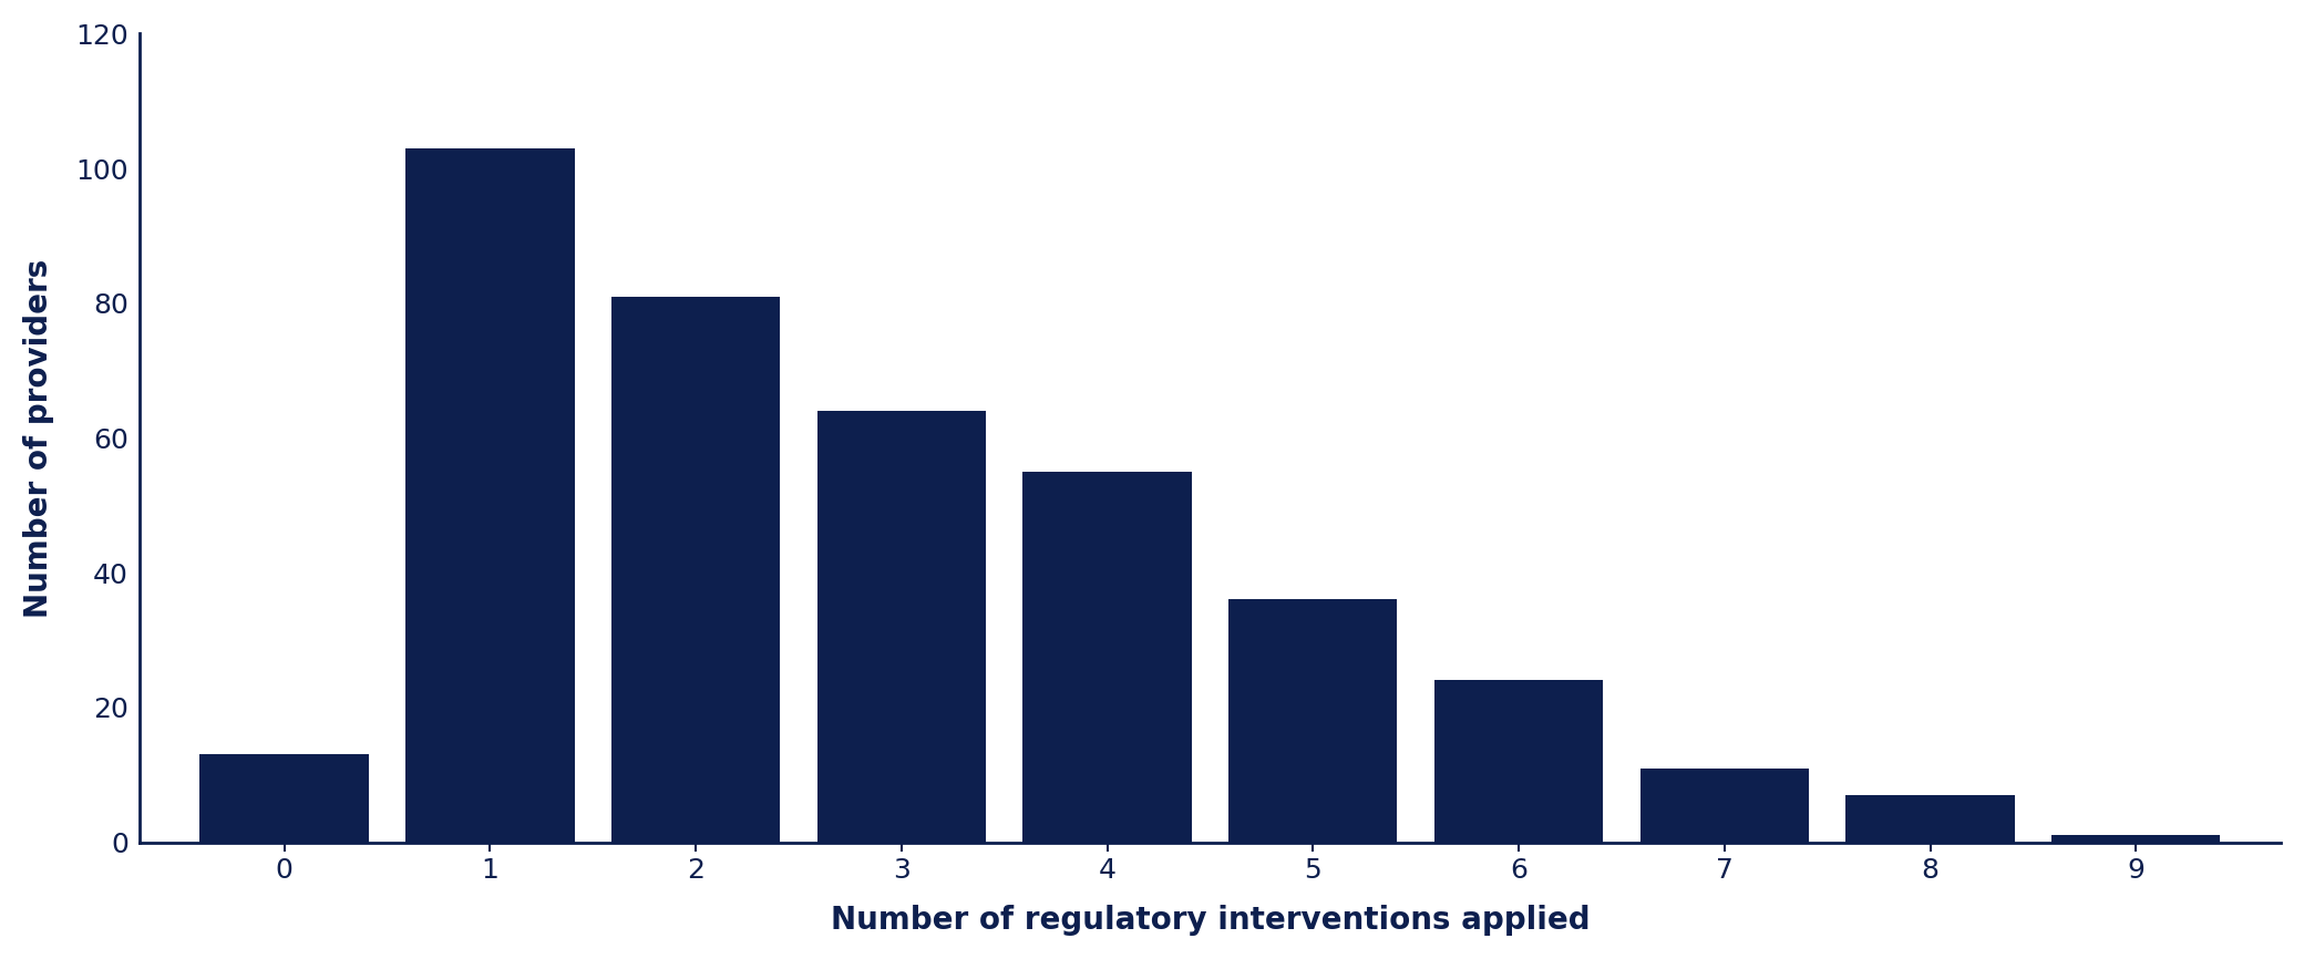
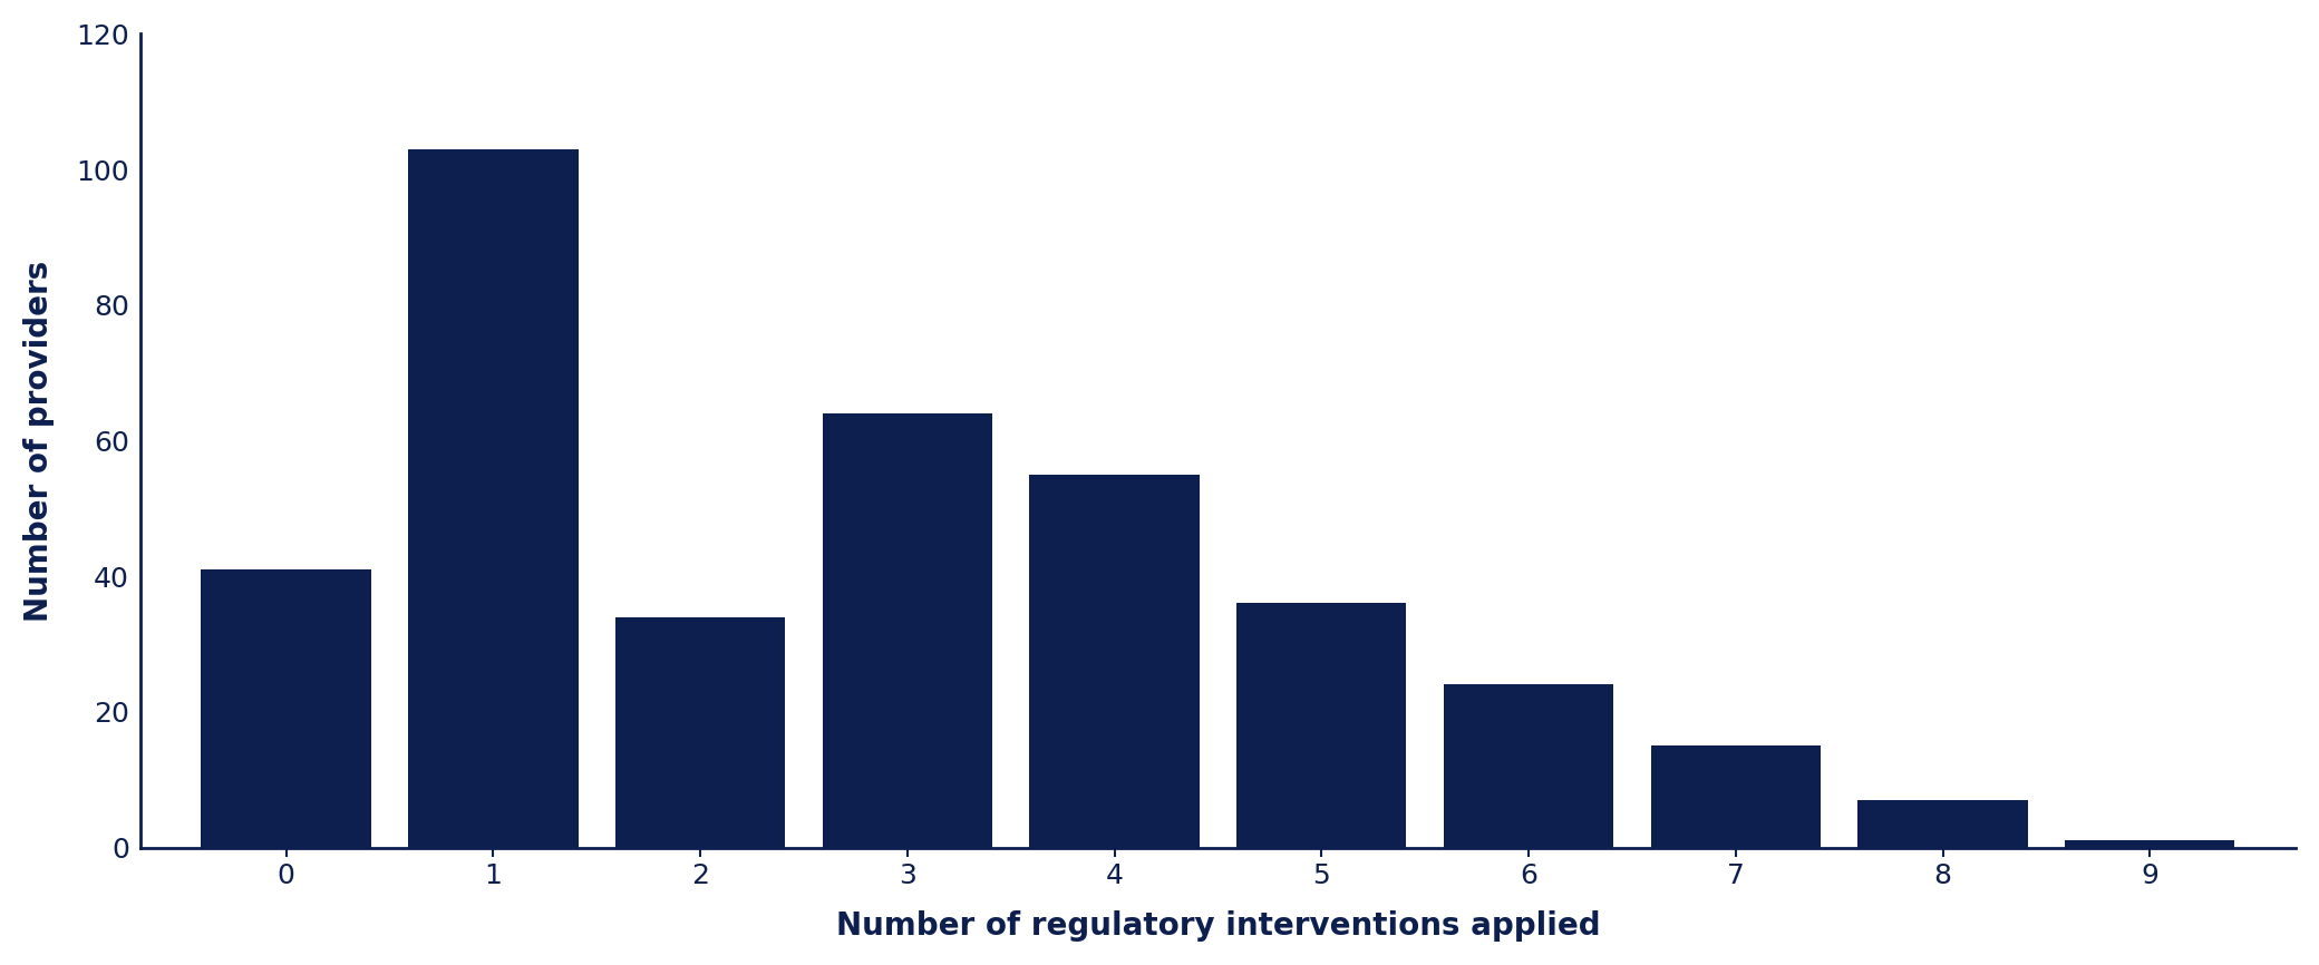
0: 13 -> 41
2: 81 -> 34
7: 11 -> 15
